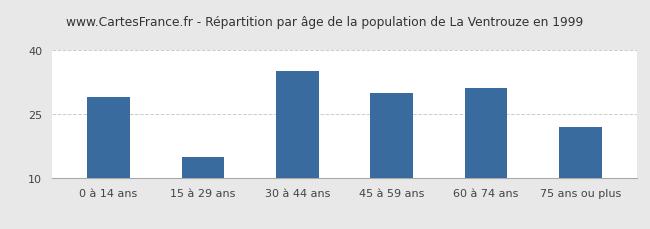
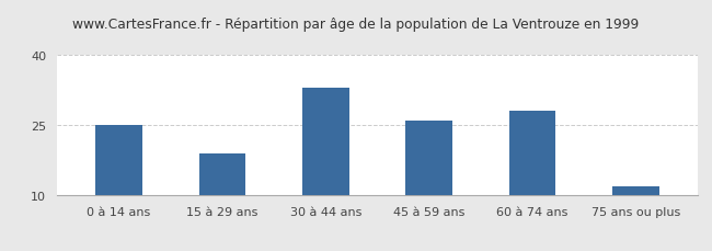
0 à 14 ans: 29 -> 25
15 à 29 ans: 15 -> 19
30 à 44 ans: 35 -> 33
45 à 59 ans: 30 -> 26
60 à 74 ans: 31 -> 28
75 ans ou plus: 22 -> 12
